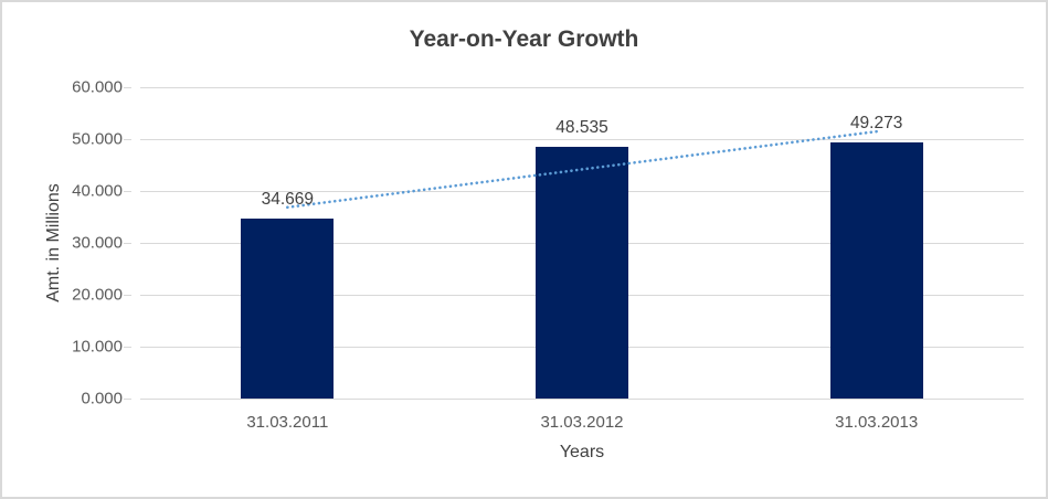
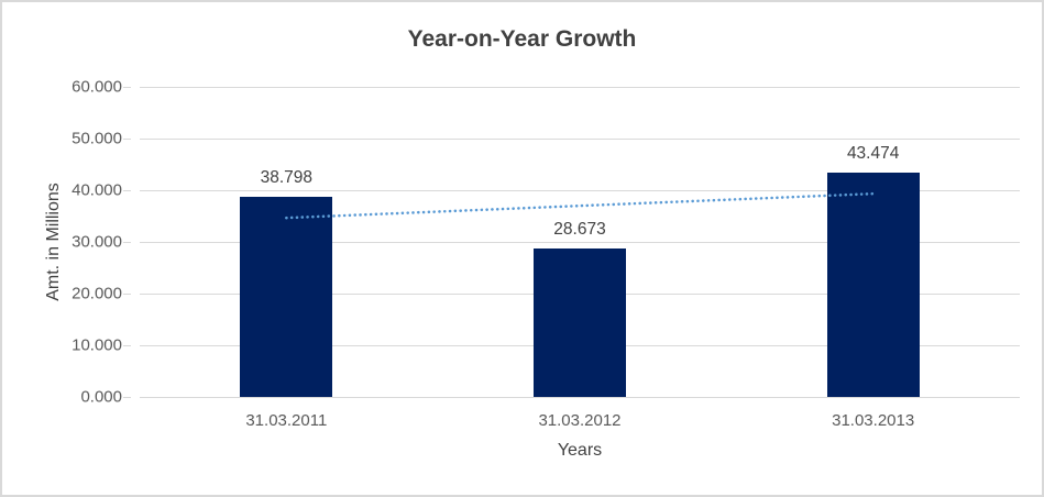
31.03.2011: 34.669 -> 38.798
31.03.2012: 48.535 -> 28.673
31.03.2013: 49.273 -> 43.474
